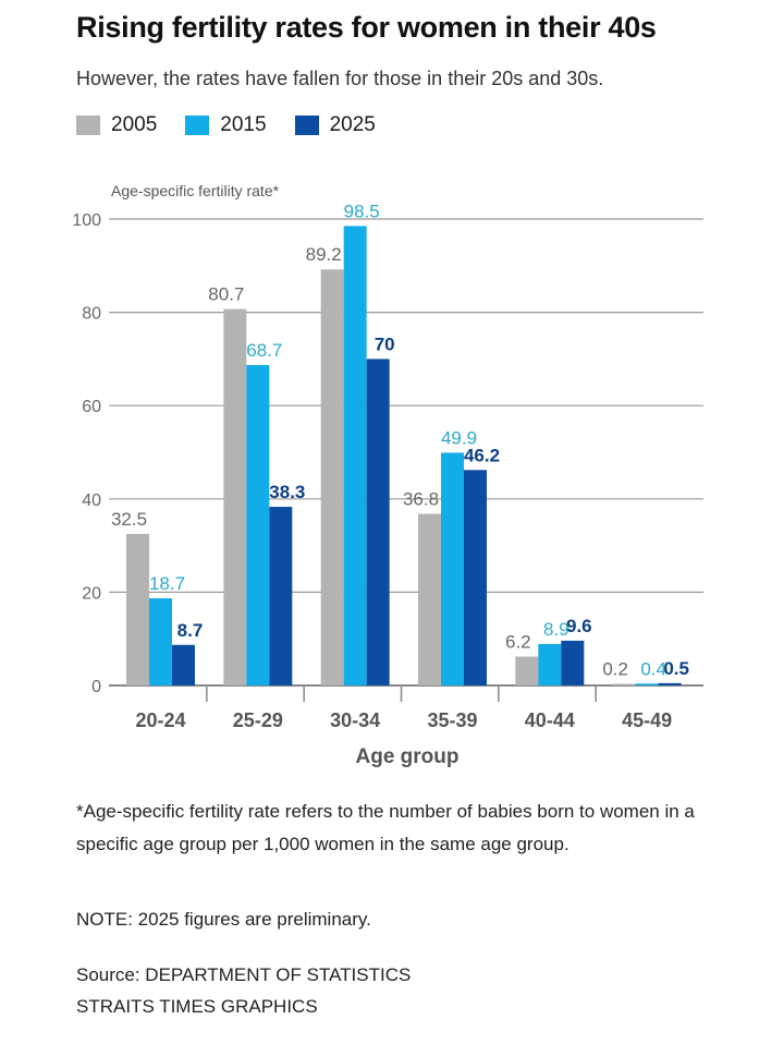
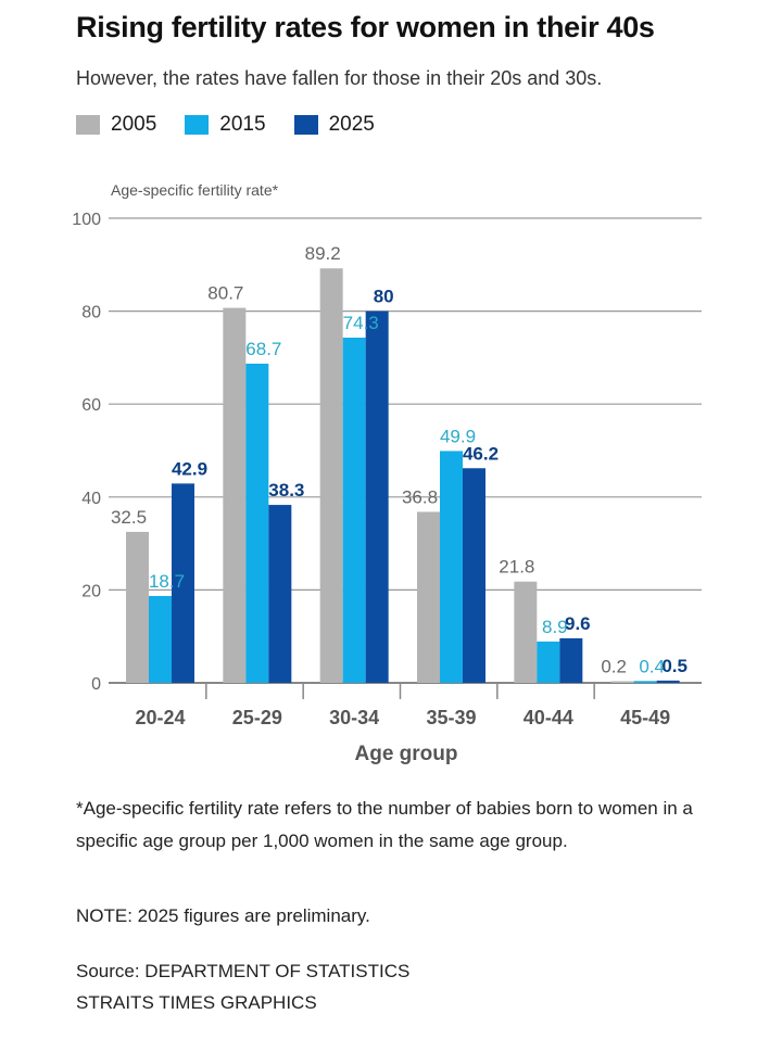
2025/20-24: 8.7 -> 42.9
2015/30-34: 98.5 -> 74.3
2025/30-34: 70 -> 80
2005/40-44: 6.2 -> 21.8
